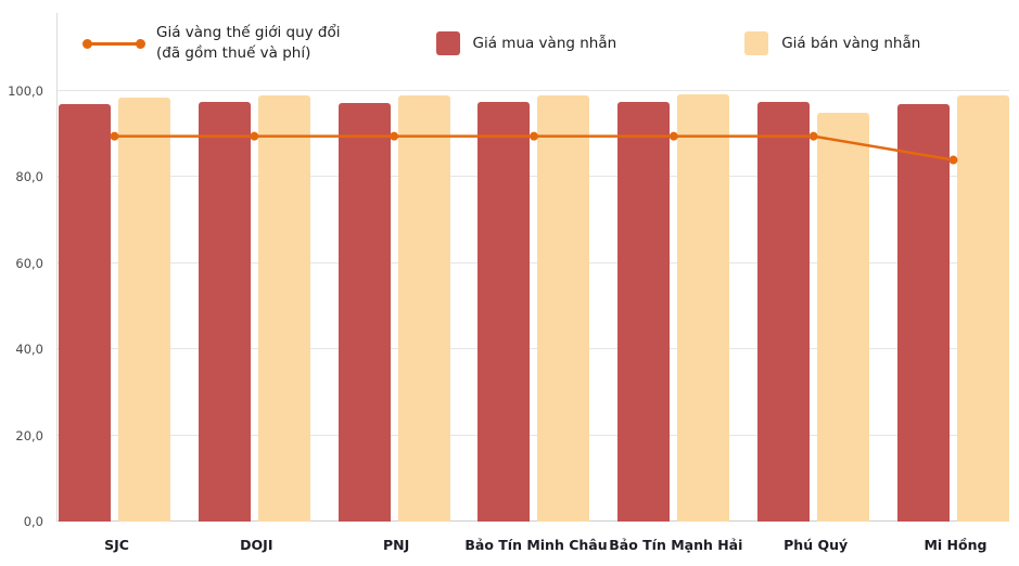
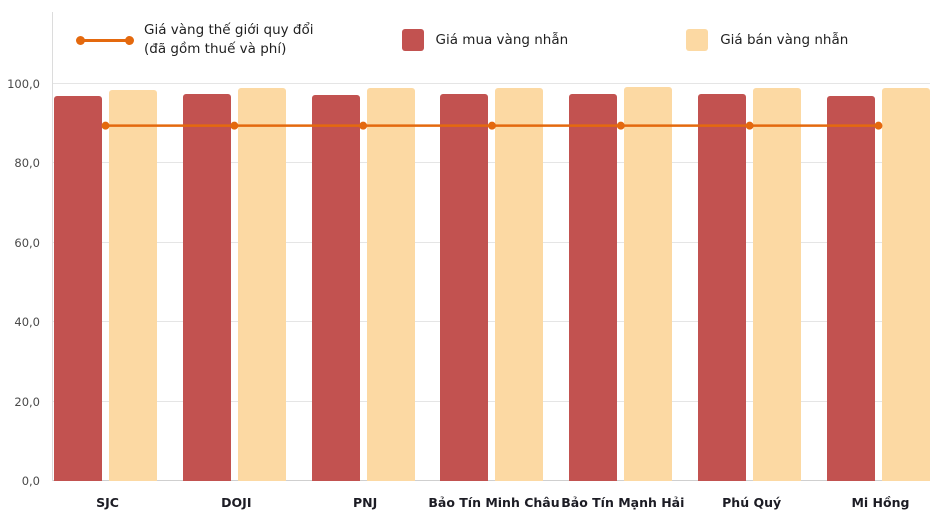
Giá bán vàng nhẫn/Phú Quý: 95 -> 99
Giá vàng thế giới quy đổi (đã gồm thuế và phí)/Mi Hồng: 84 -> 90
